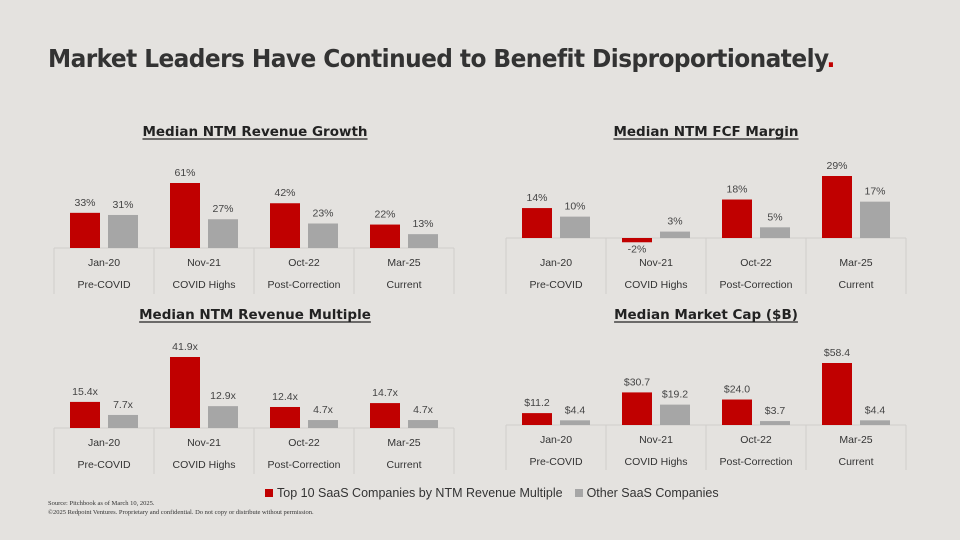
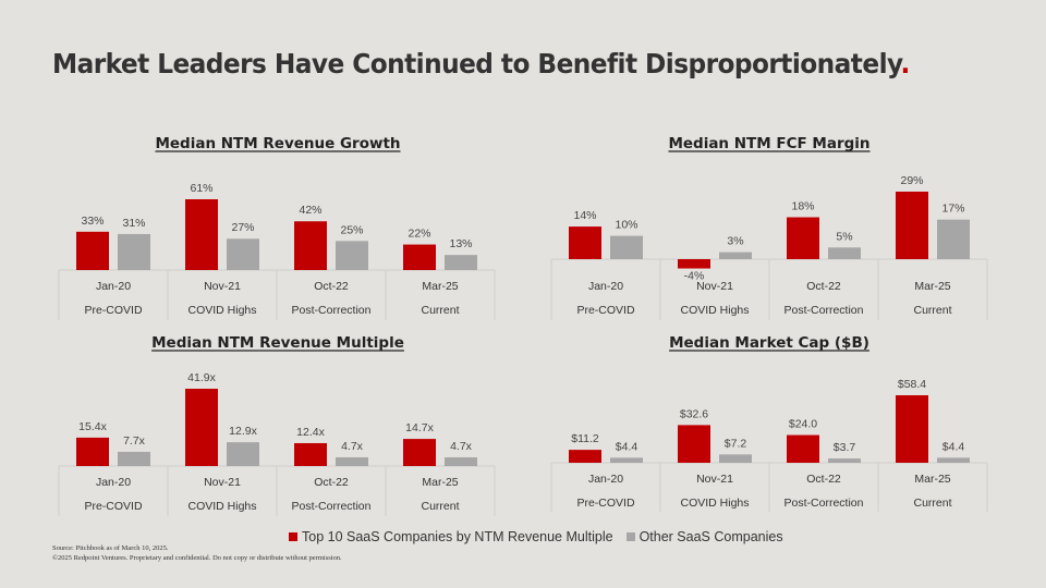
Median NTM Revenue Growth/Other SaaS Companies/Oct-22: 23% -> 25%
Median NTM FCF Margin/Top 10 SaaS Companies by NTM Revenue Multiple/Nov-21: -2% -> -4%
Median Market Cap ($B)/Top 10 SaaS Companies by NTM Revenue Multiple/Nov-21: $30.7 -> $32.6
Median Market Cap ($B)/Other SaaS Companies/Nov-21: $19.2 -> $7.2
